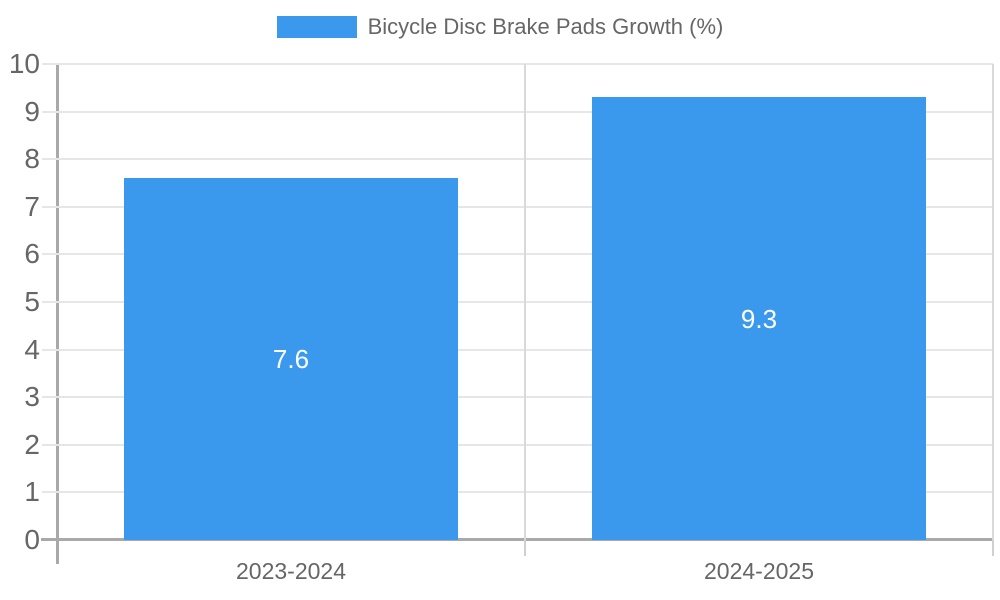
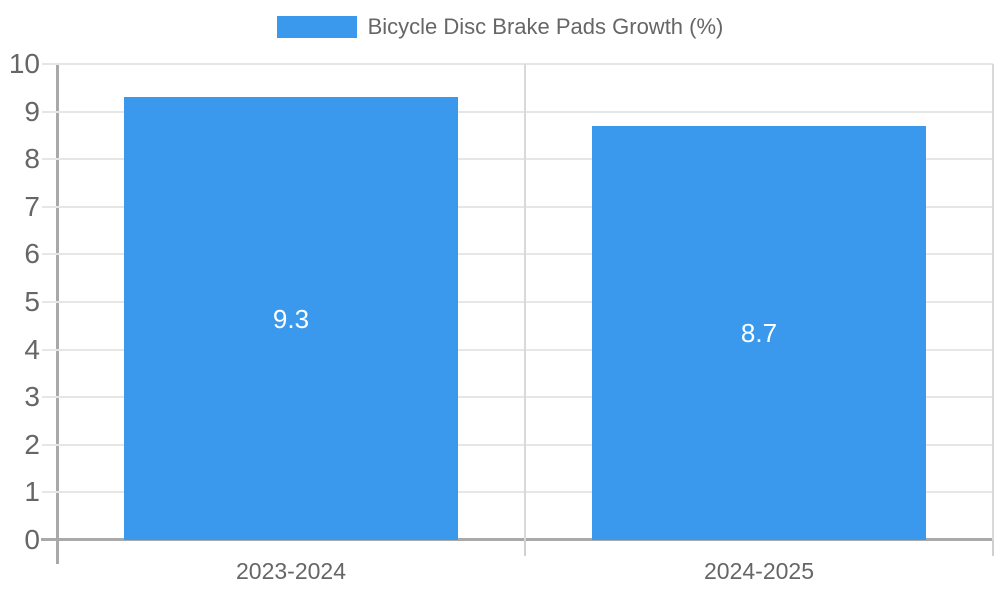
2023-2024: 7.6 -> 9.3
2024-2025: 9.3 -> 8.7
